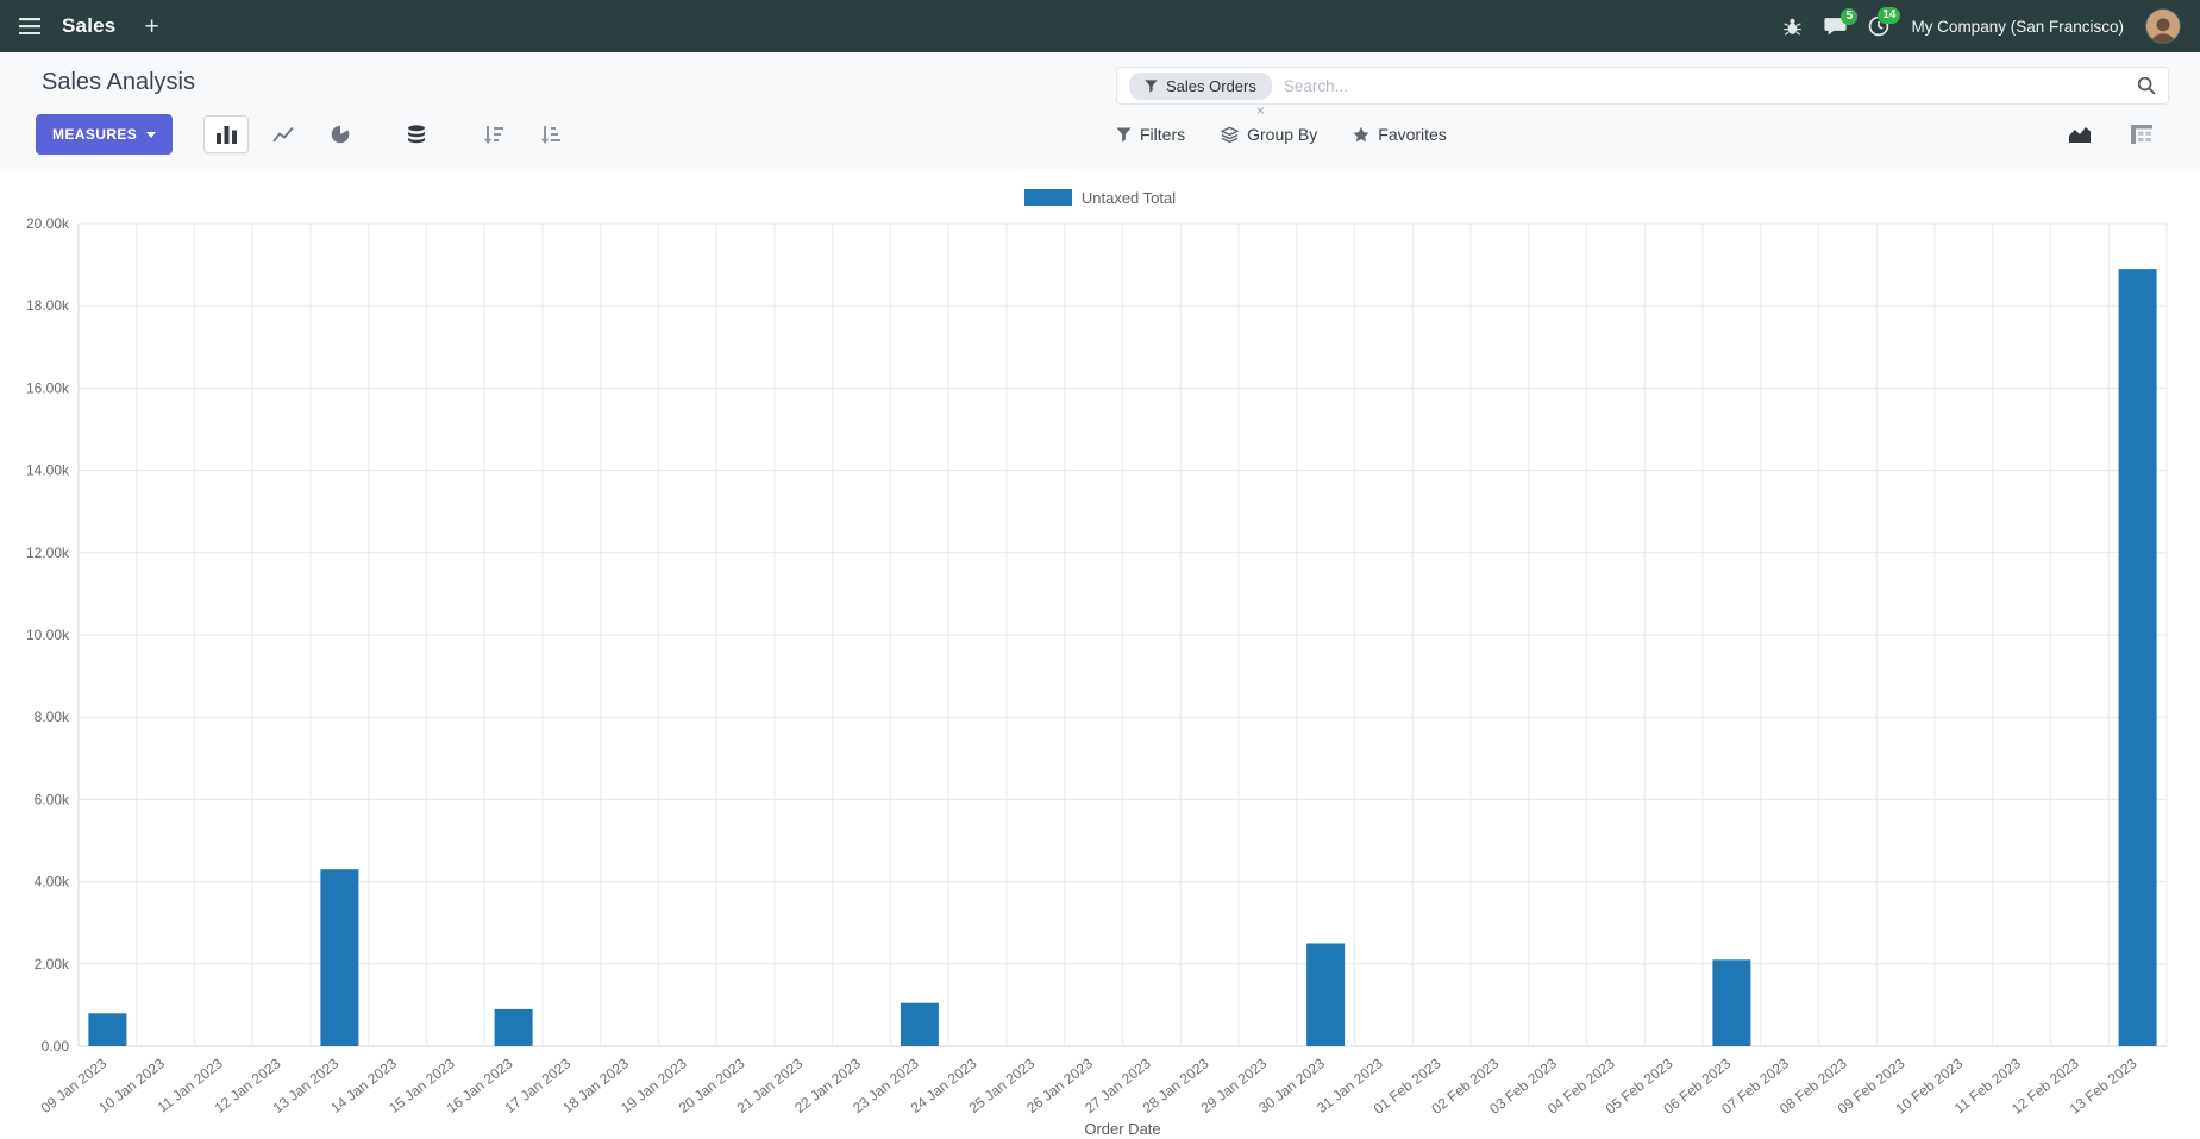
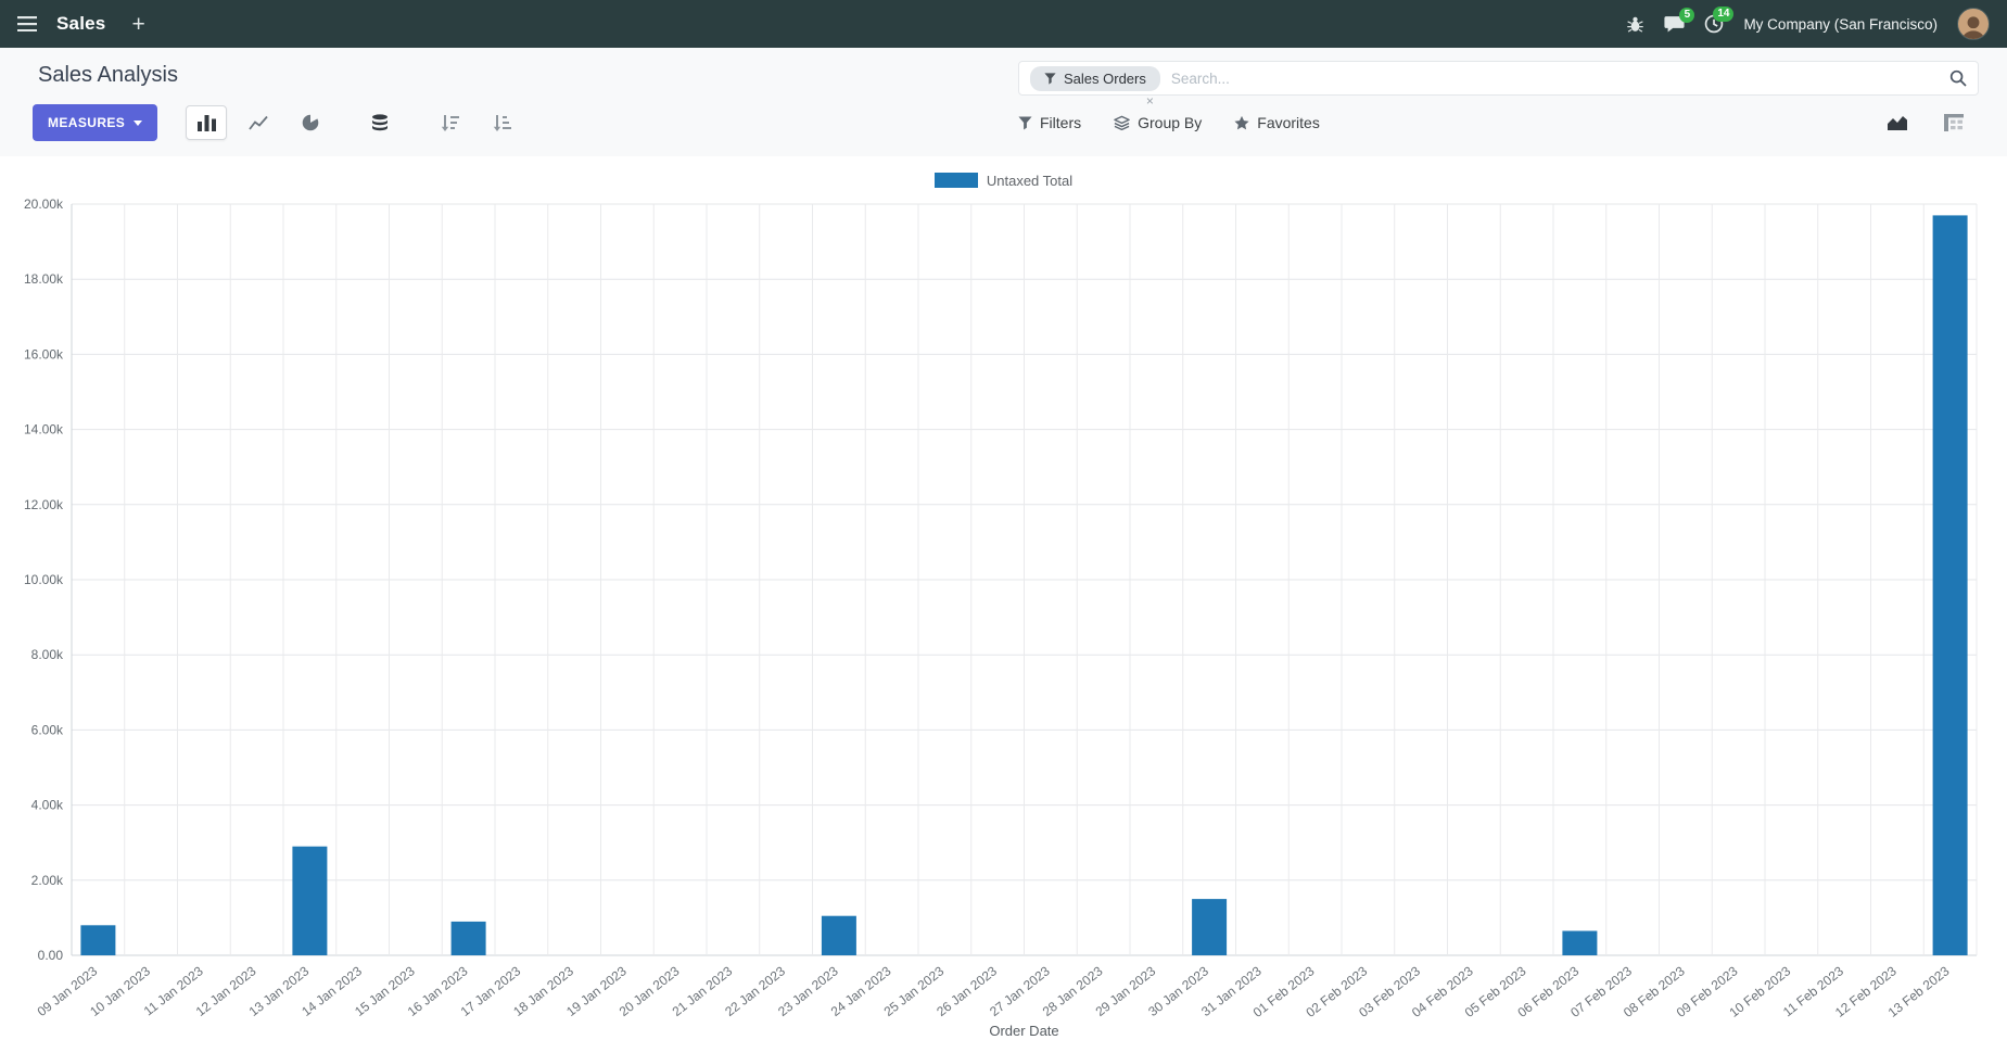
13 Jan 2023: 4.3k -> 2.9k
30 Jan 2023: 2.5k -> 1.5k
06 Feb 2023: 2.1k -> 0.6k
13 Feb 2023: 18.9k -> 19.7k
